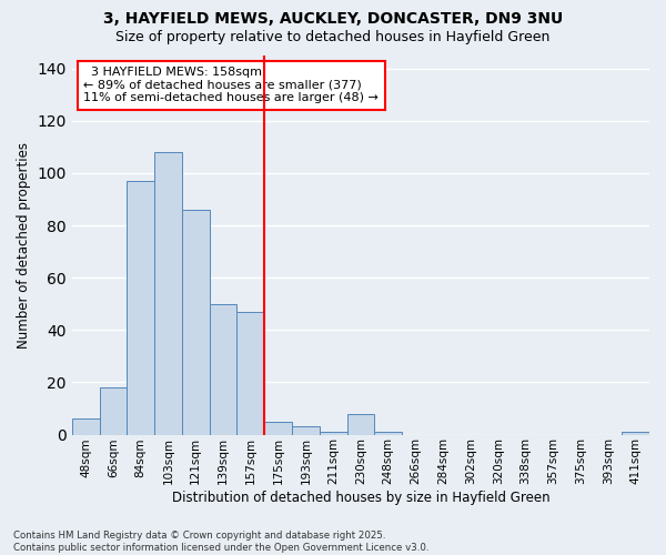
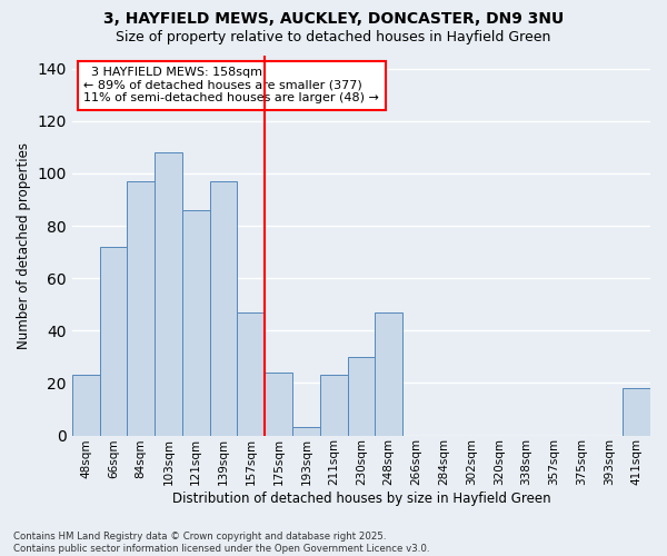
48sqm: 6 -> 23
66sqm: 18 -> 72
139sqm: 50 -> 97
175sqm: 5 -> 24
211sqm: 1 -> 23
230sqm: 8 -> 30
248sqm: 1 -> 47
411sqm: 1 -> 18
